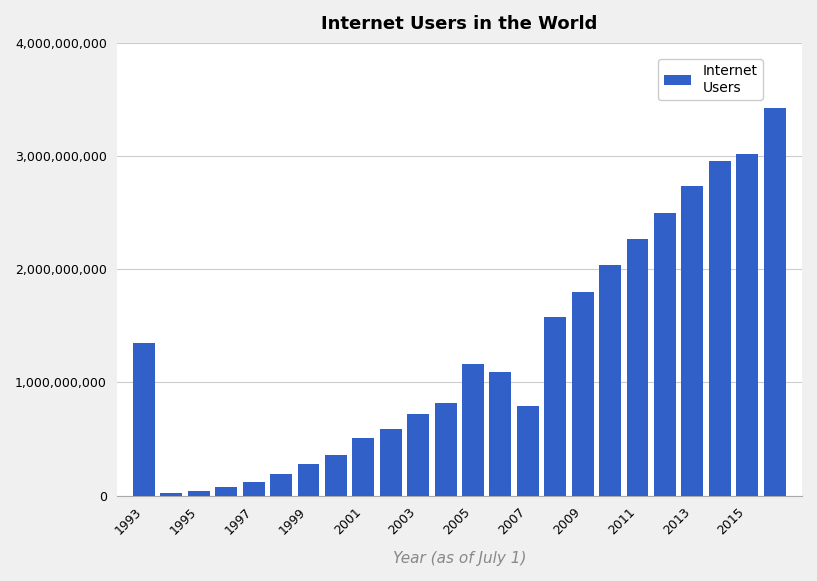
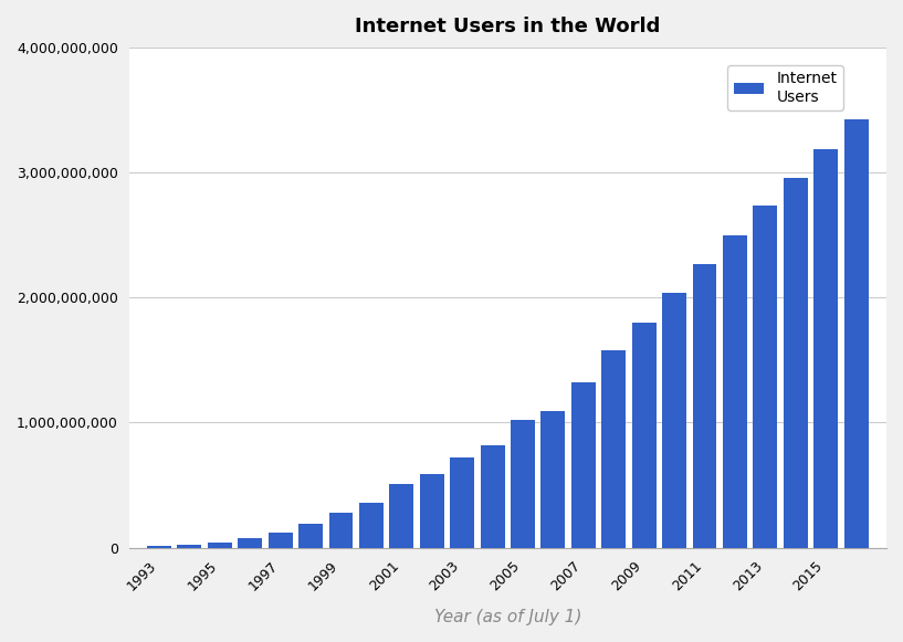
1993: 1,350,000,000 -> 10,000,000
2005: 1,160,000,000 -> 1,020,000,000
2007: 790,000,000 -> 1,320,000,000
2015: 3,020,000,000 -> 3,180,000,000
